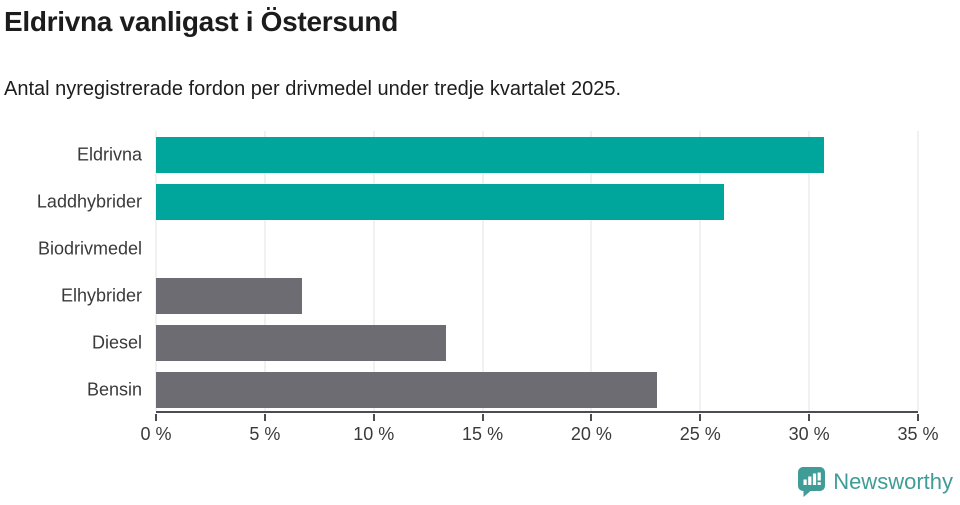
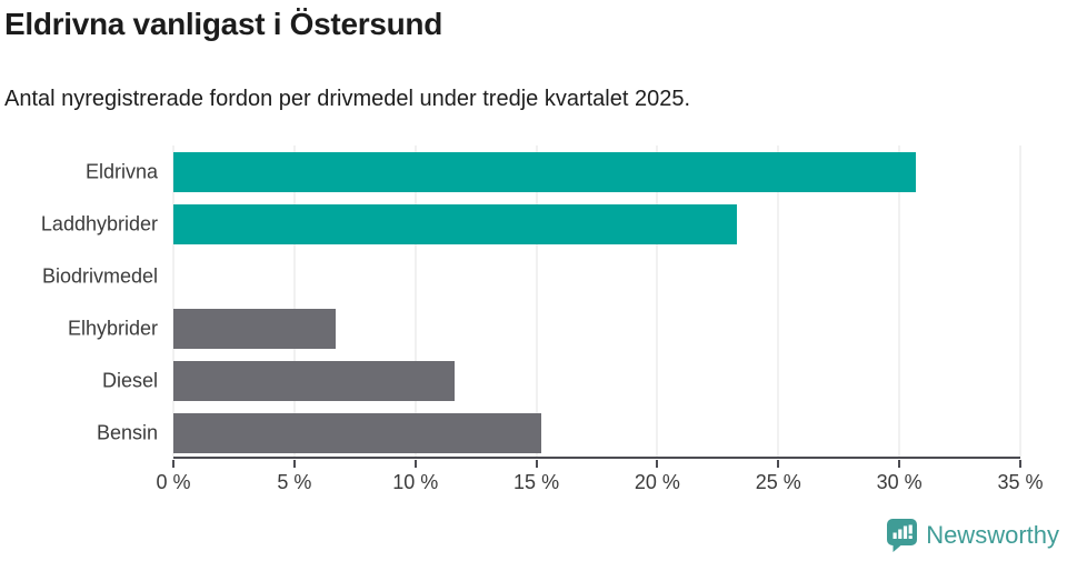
Laddhybrider: 26.1% -> 23.3%
Diesel: 13.3% -> 11.6%
Bensin: 23.0% -> 15.2%
